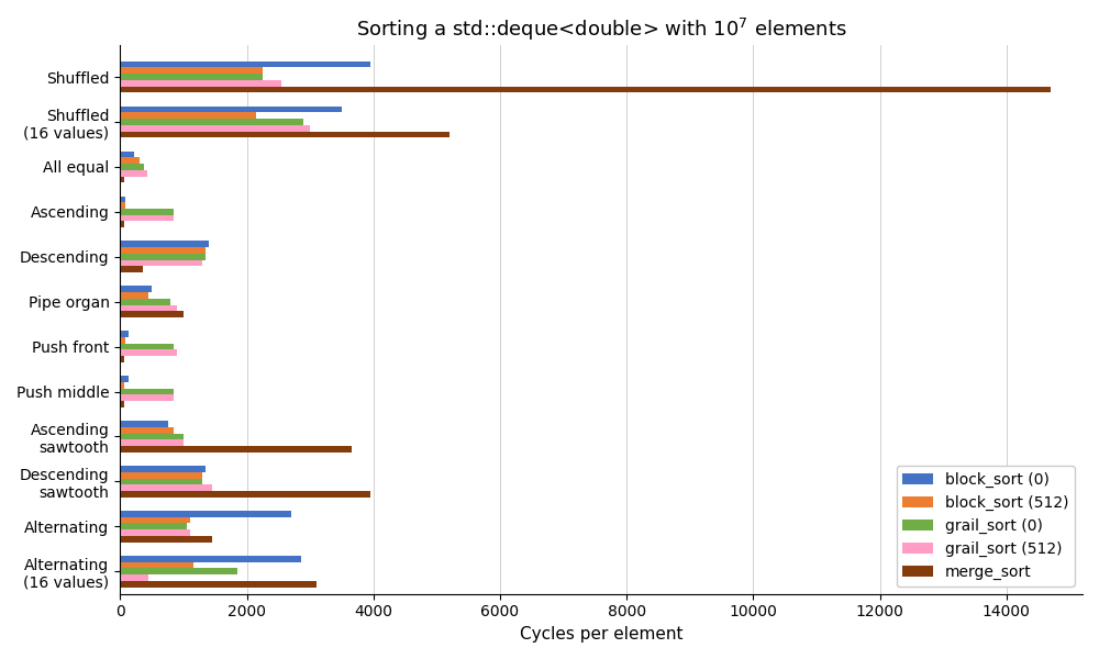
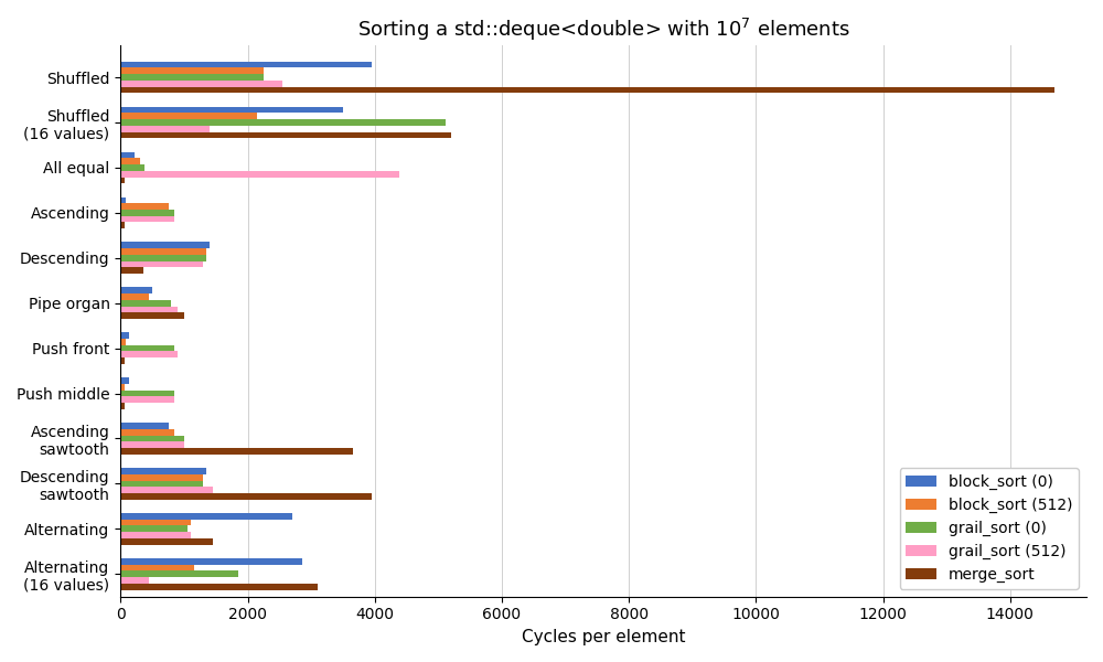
grail_sort (0)/Shuffled (16 values): 2900 -> 5120
grail_sort (512)/Shuffled (16 values): 3000 -> 1400
grail_sort (512)/All equal: 430 -> 4380
block_sort (512)/Ascending: 80 -> 760
